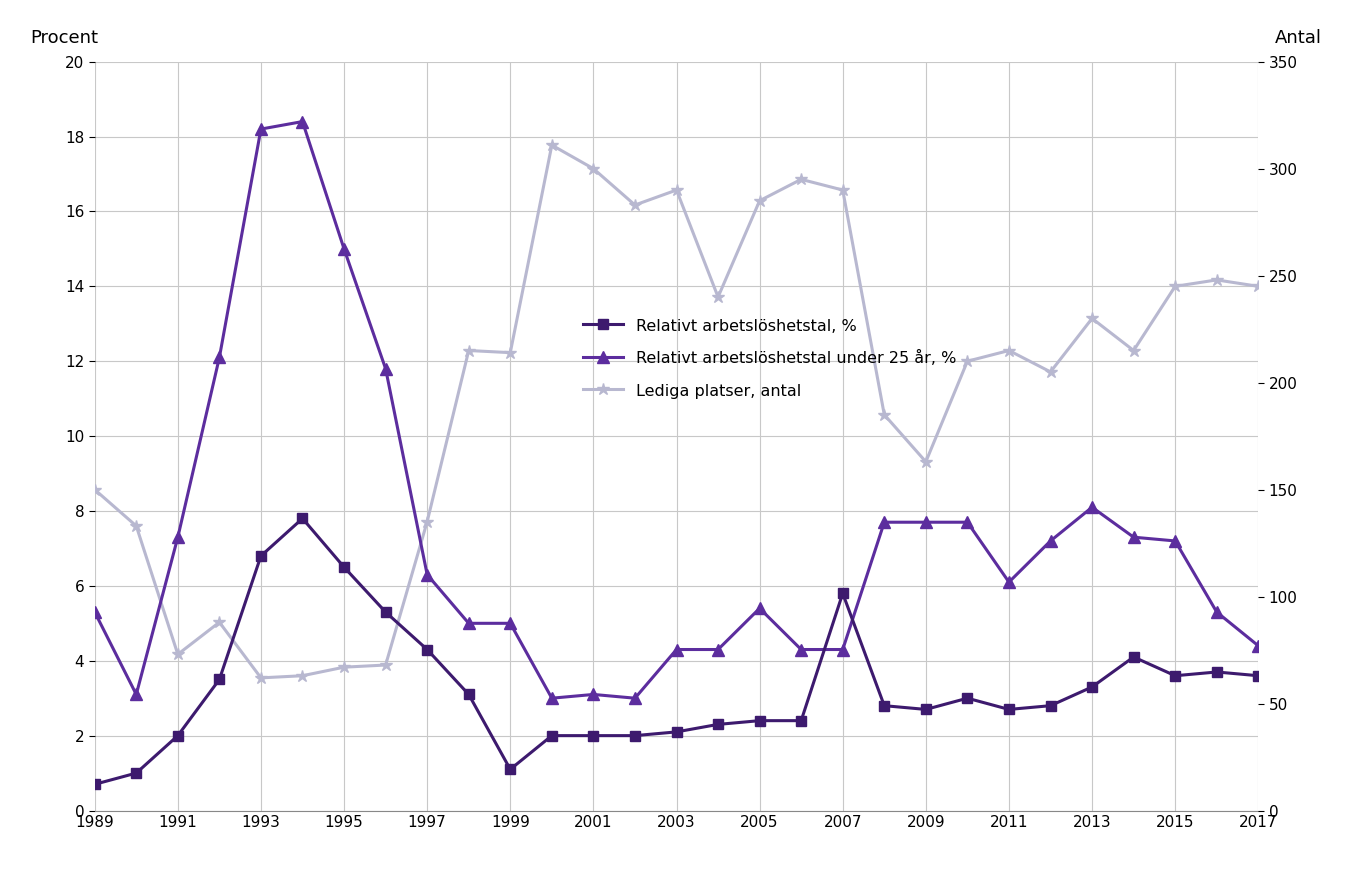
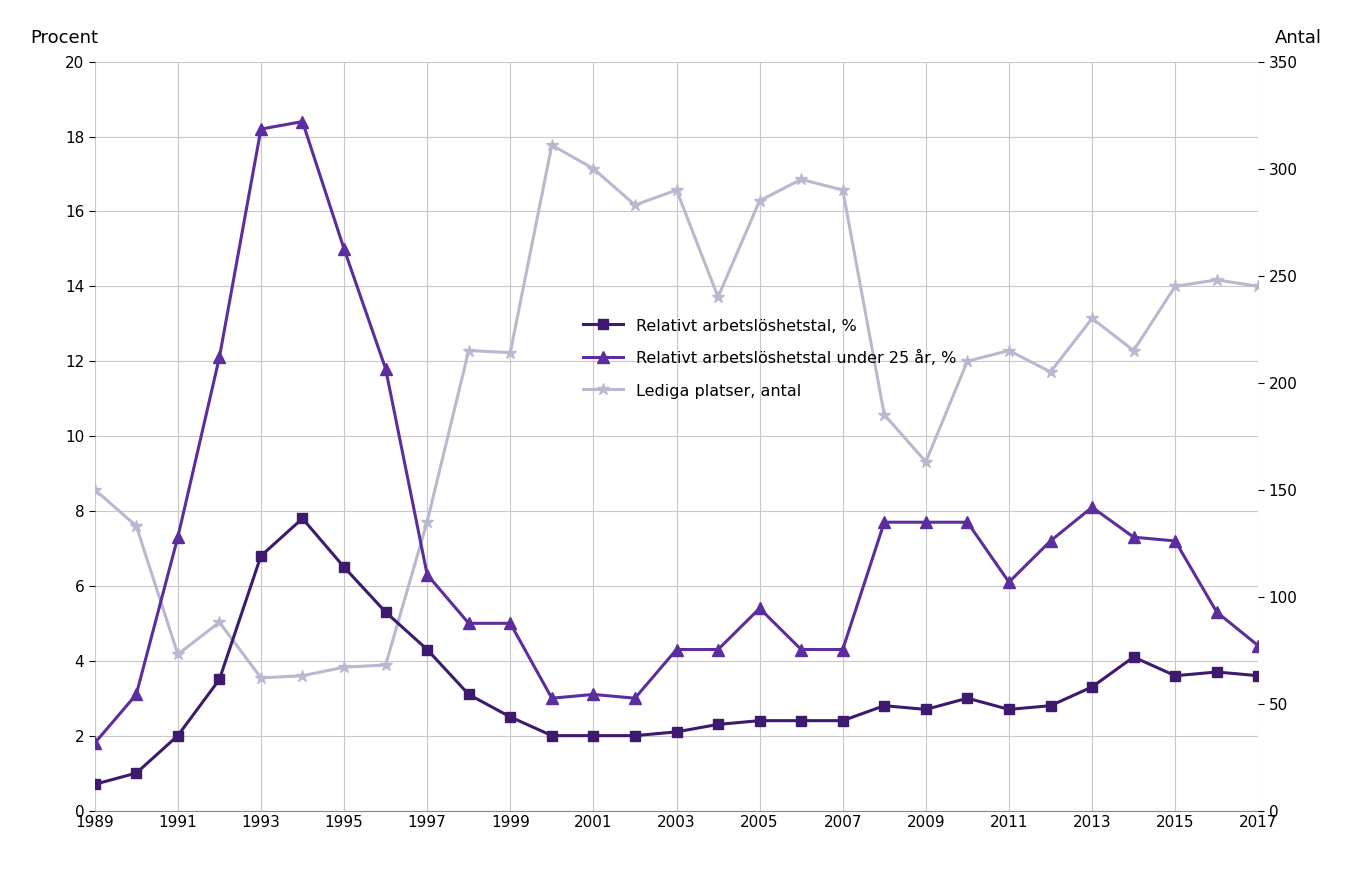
Relativt arbetslöshetstal under 25 år, %/1989: 5.3 -> 1.8
Relativt arbetslöshetstal, %/1999: 1.1 -> 2.5
Relativt arbetslöshetstal, %/2007: 5.8 -> 2.4
